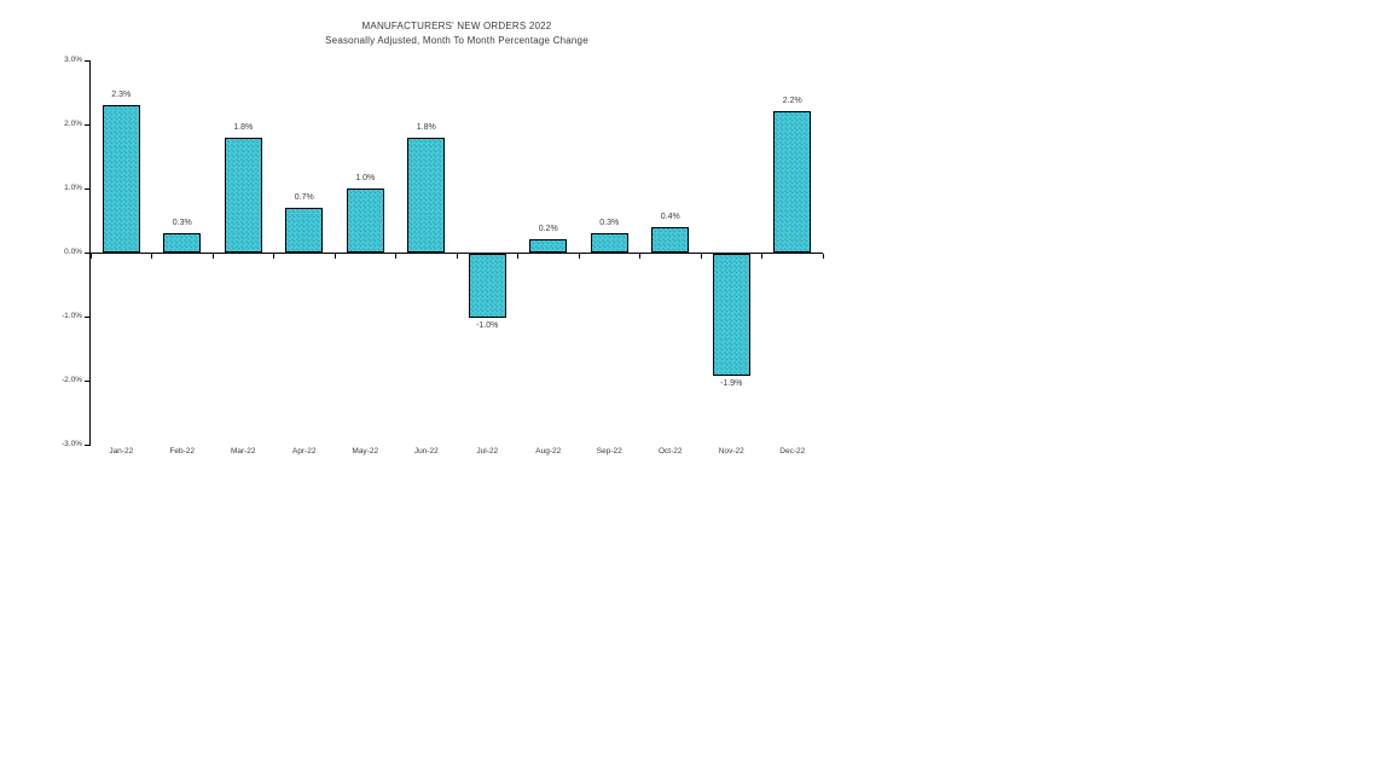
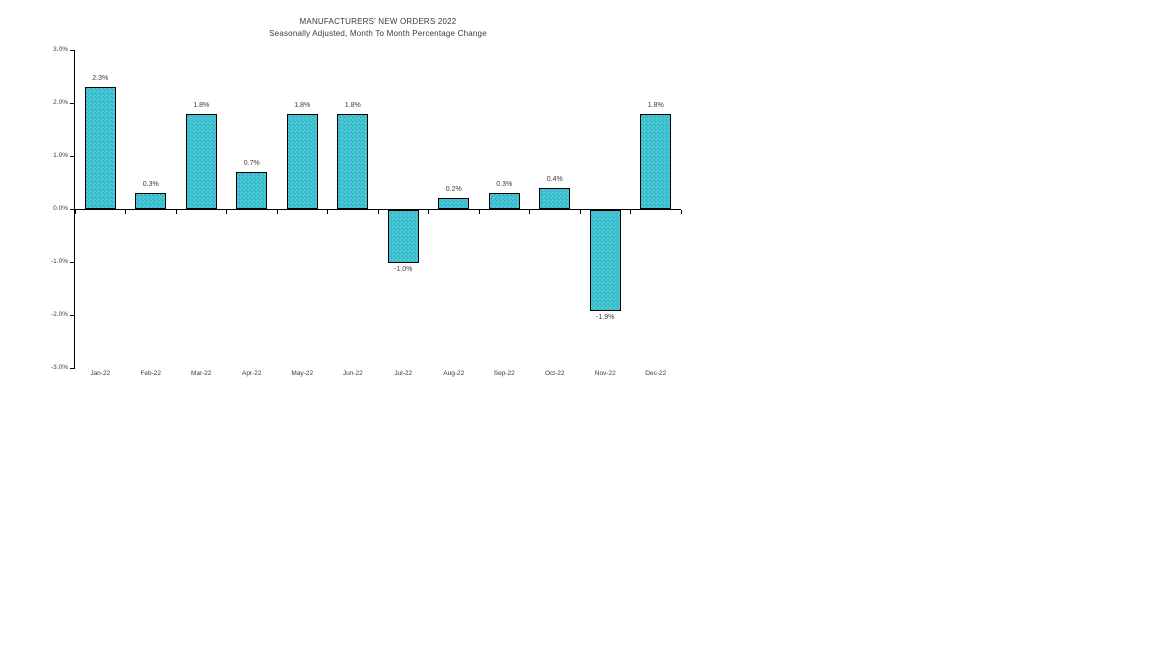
May-22: 1.0% -> 1.8%
Dec-22: 2.2% -> 1.8%
